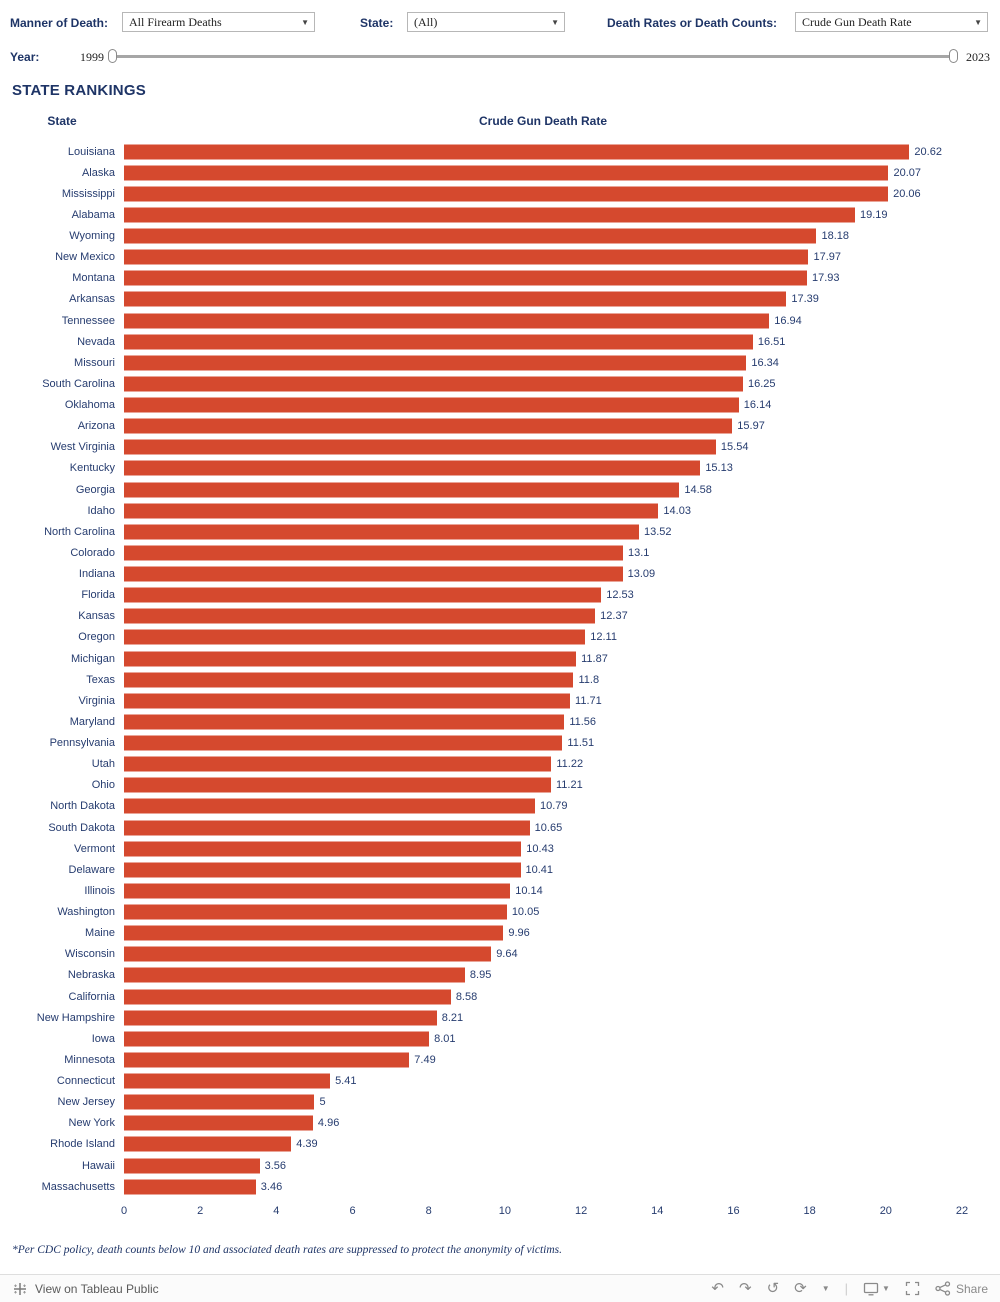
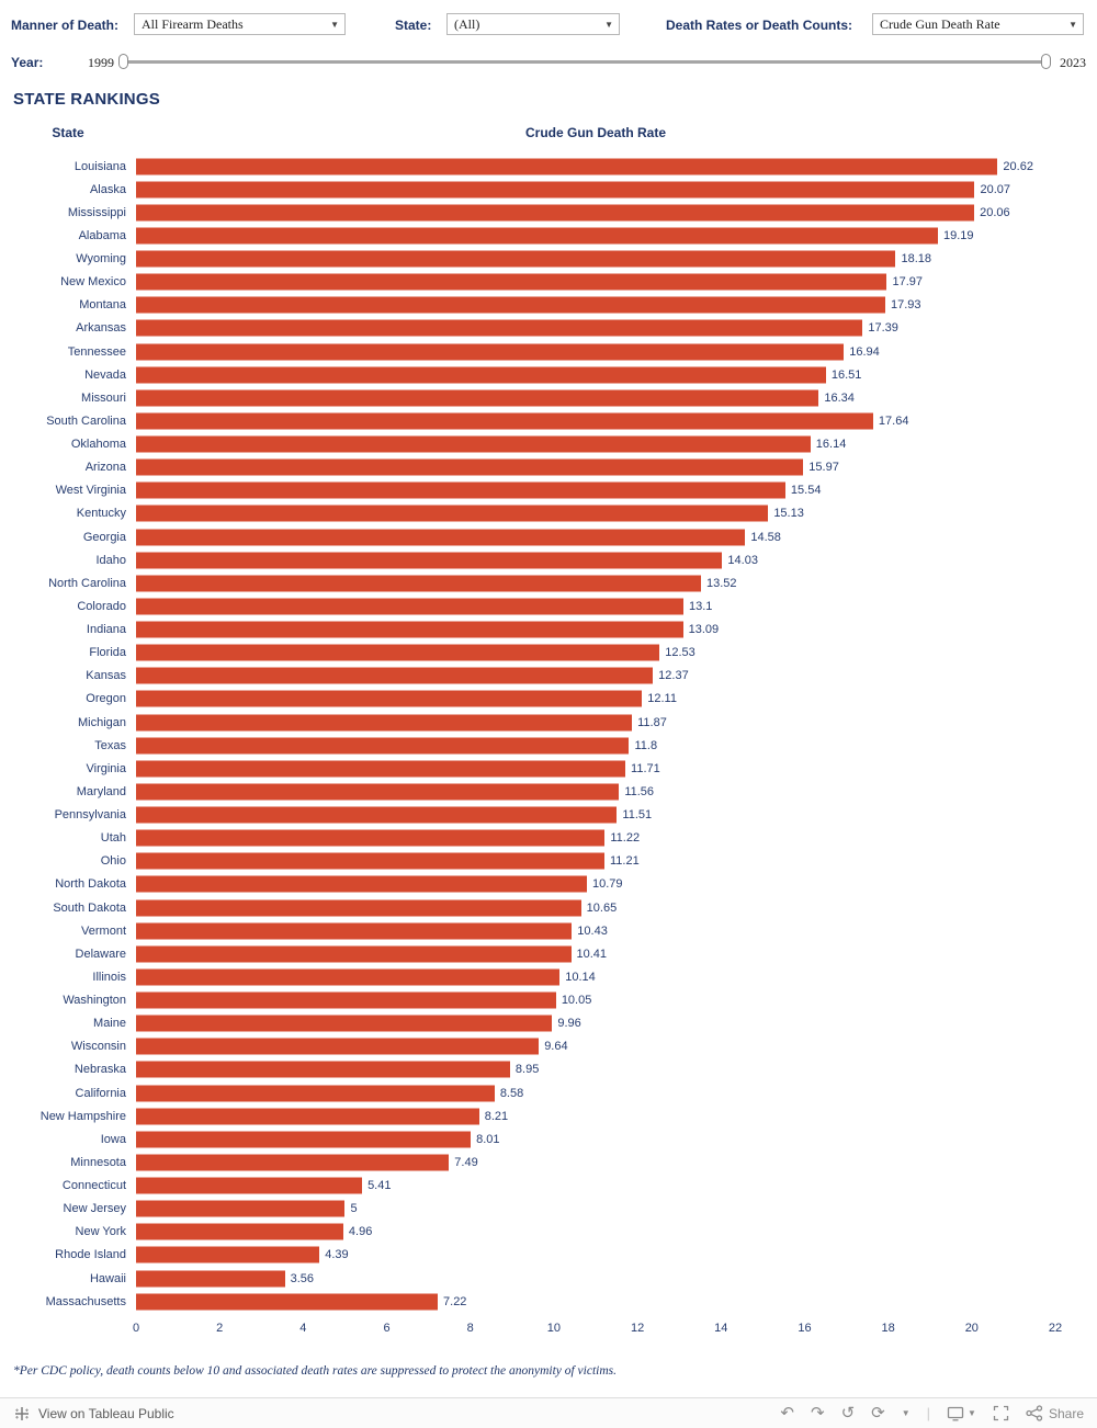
South Carolina: 16.25 -> 17.64
Massachusetts: 3.46 -> 7.22
